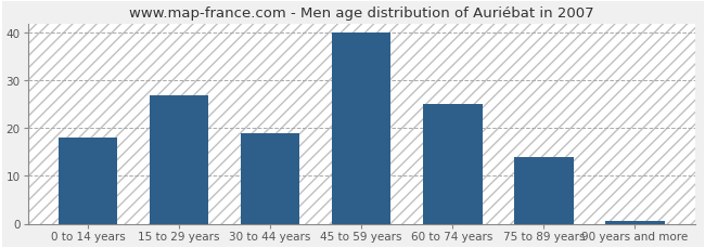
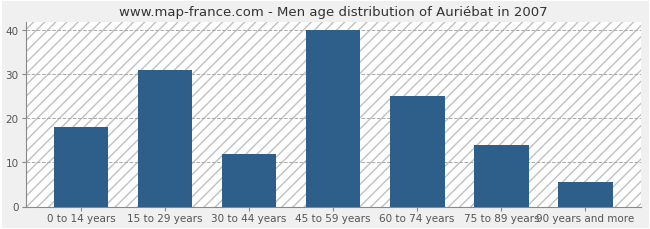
15 to 29 years: 27.0 -> 31.0
30 to 44 years: 19.0 -> 12.0
90 years and more: 0.5 -> 5.5
